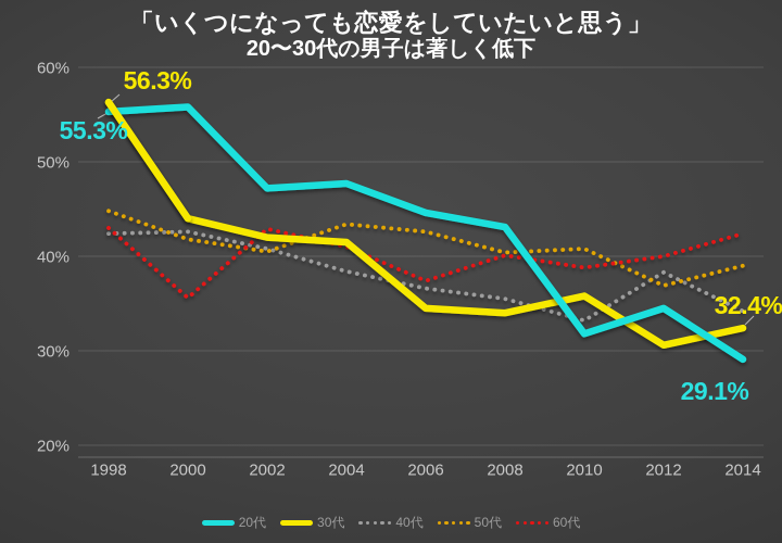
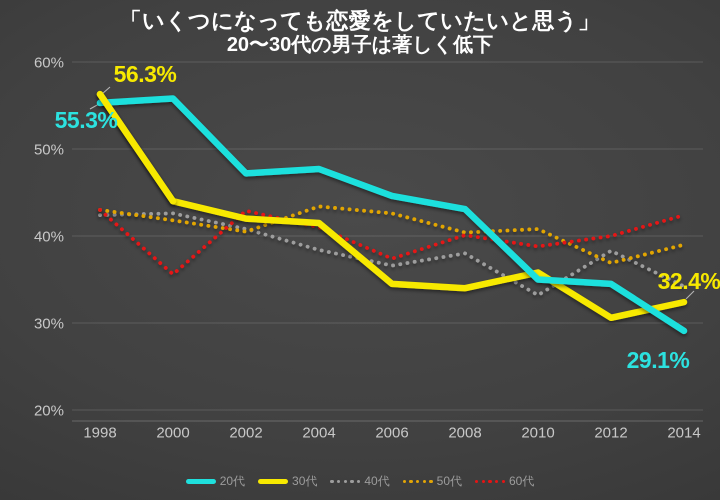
50代/1998: 45% -> 43%
40代/2008: 36% -> 38%
20代/2010: 32% -> 35%
